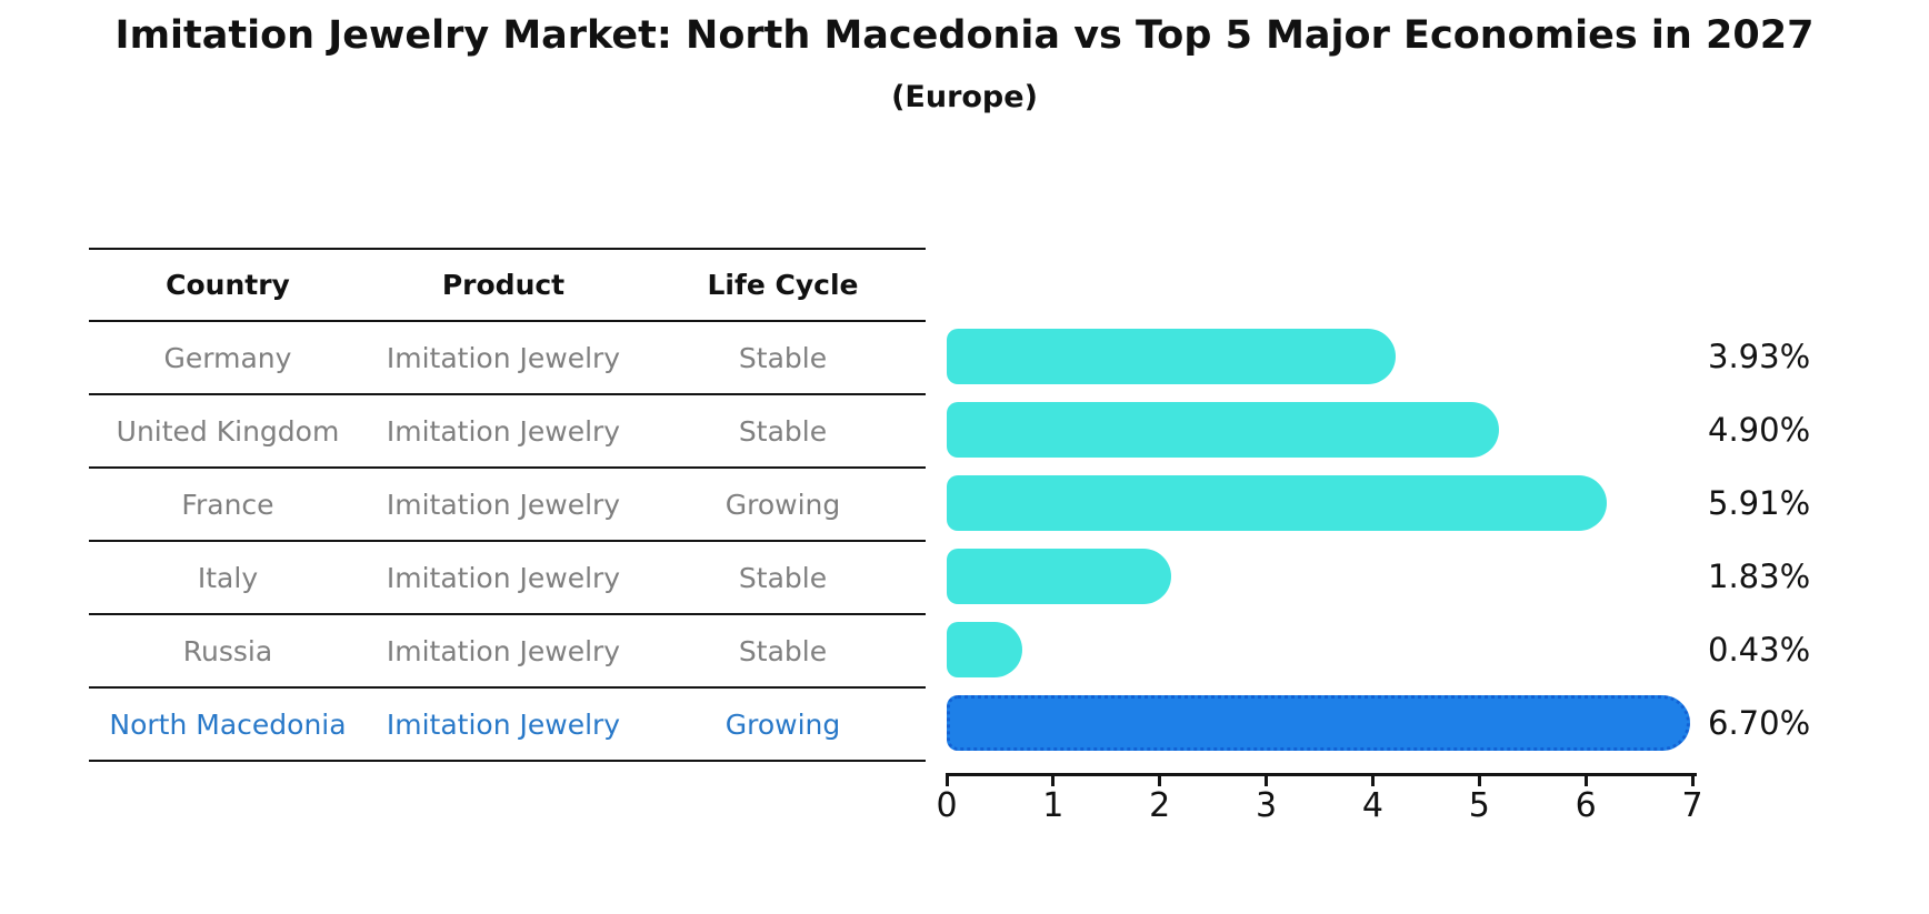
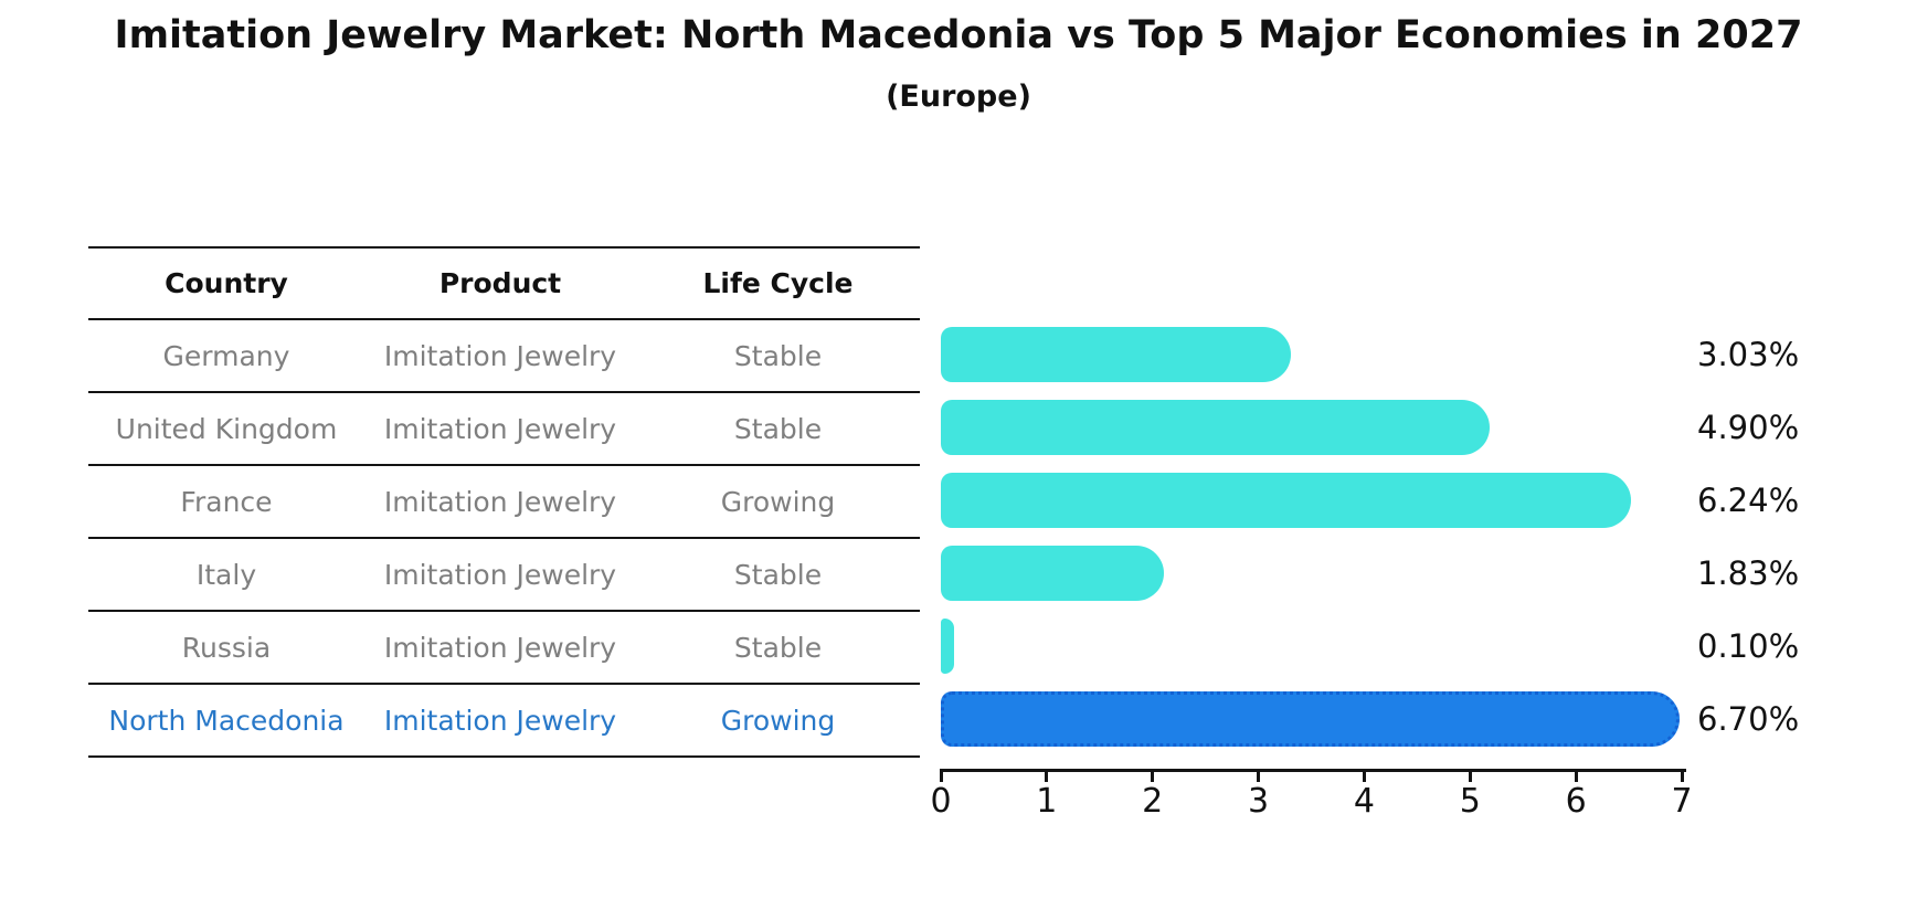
Germany: 3.93% -> 3.03%
France: 5.91% -> 6.24%
Russia: 0.43% -> 0.10%
